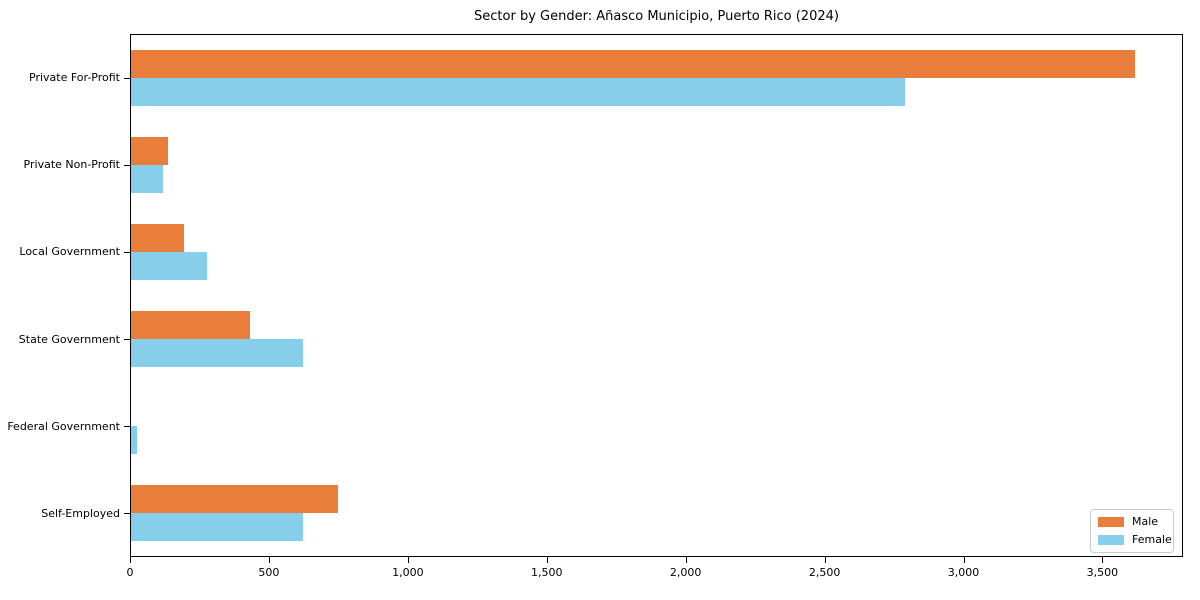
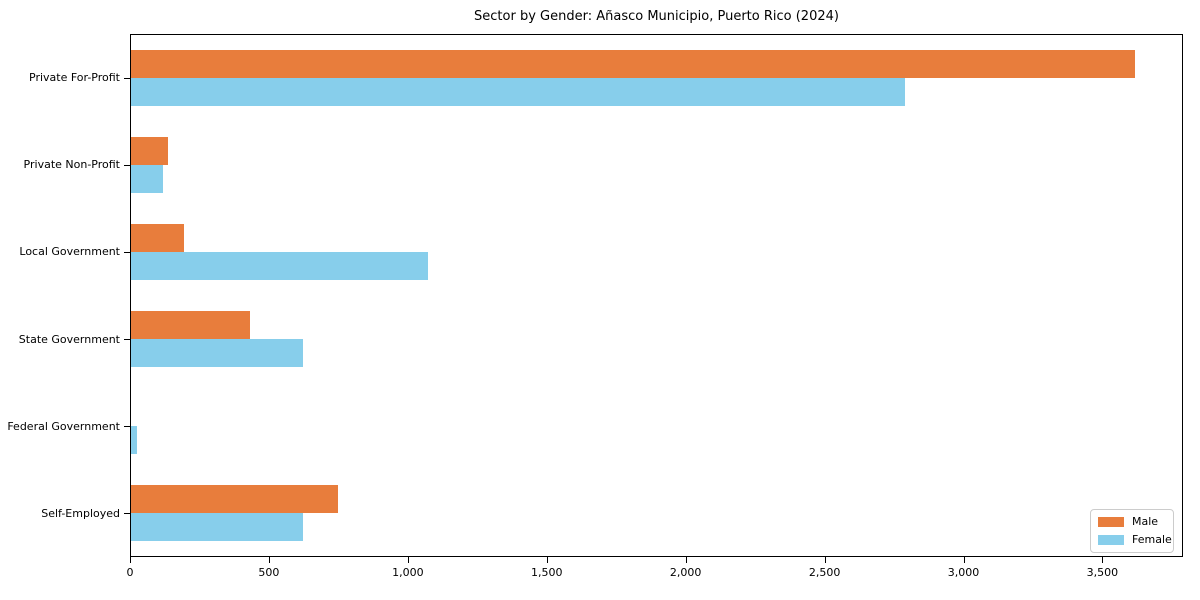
Female/Local Government: 270 -> 1070
